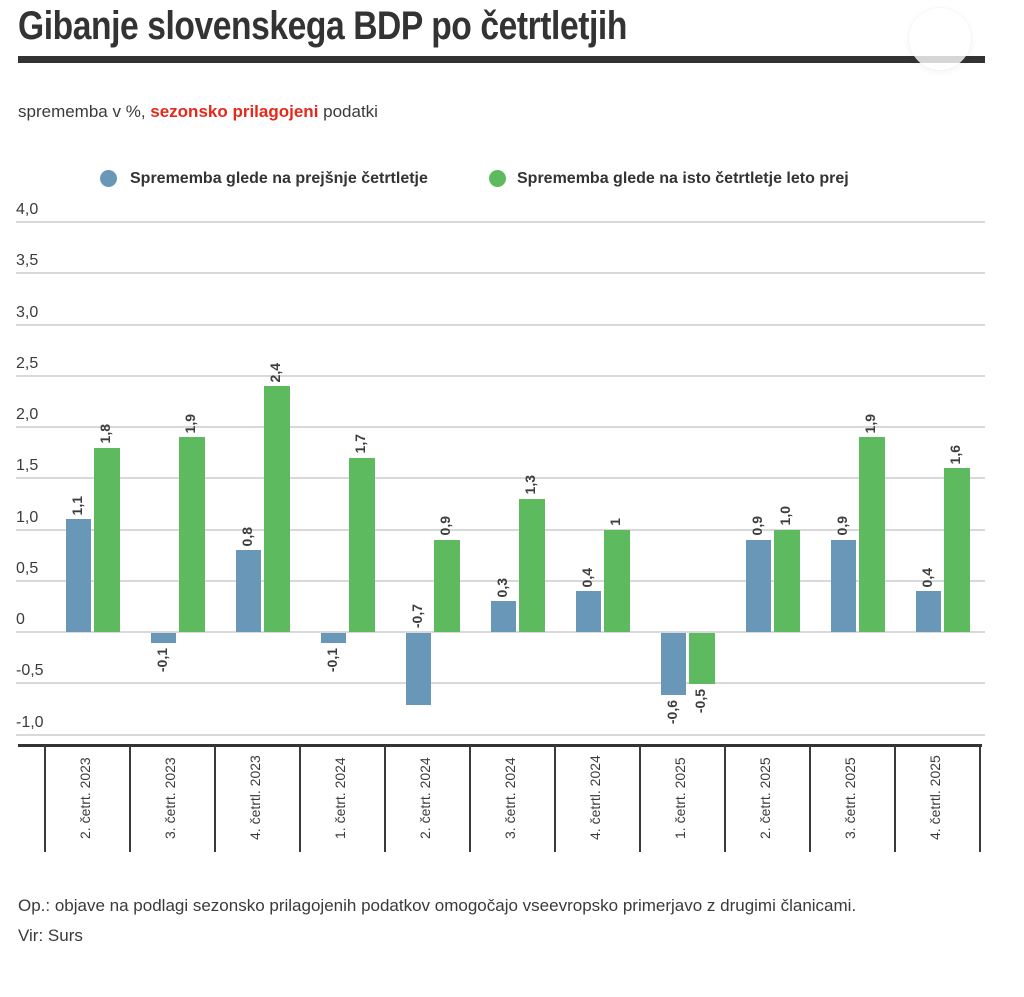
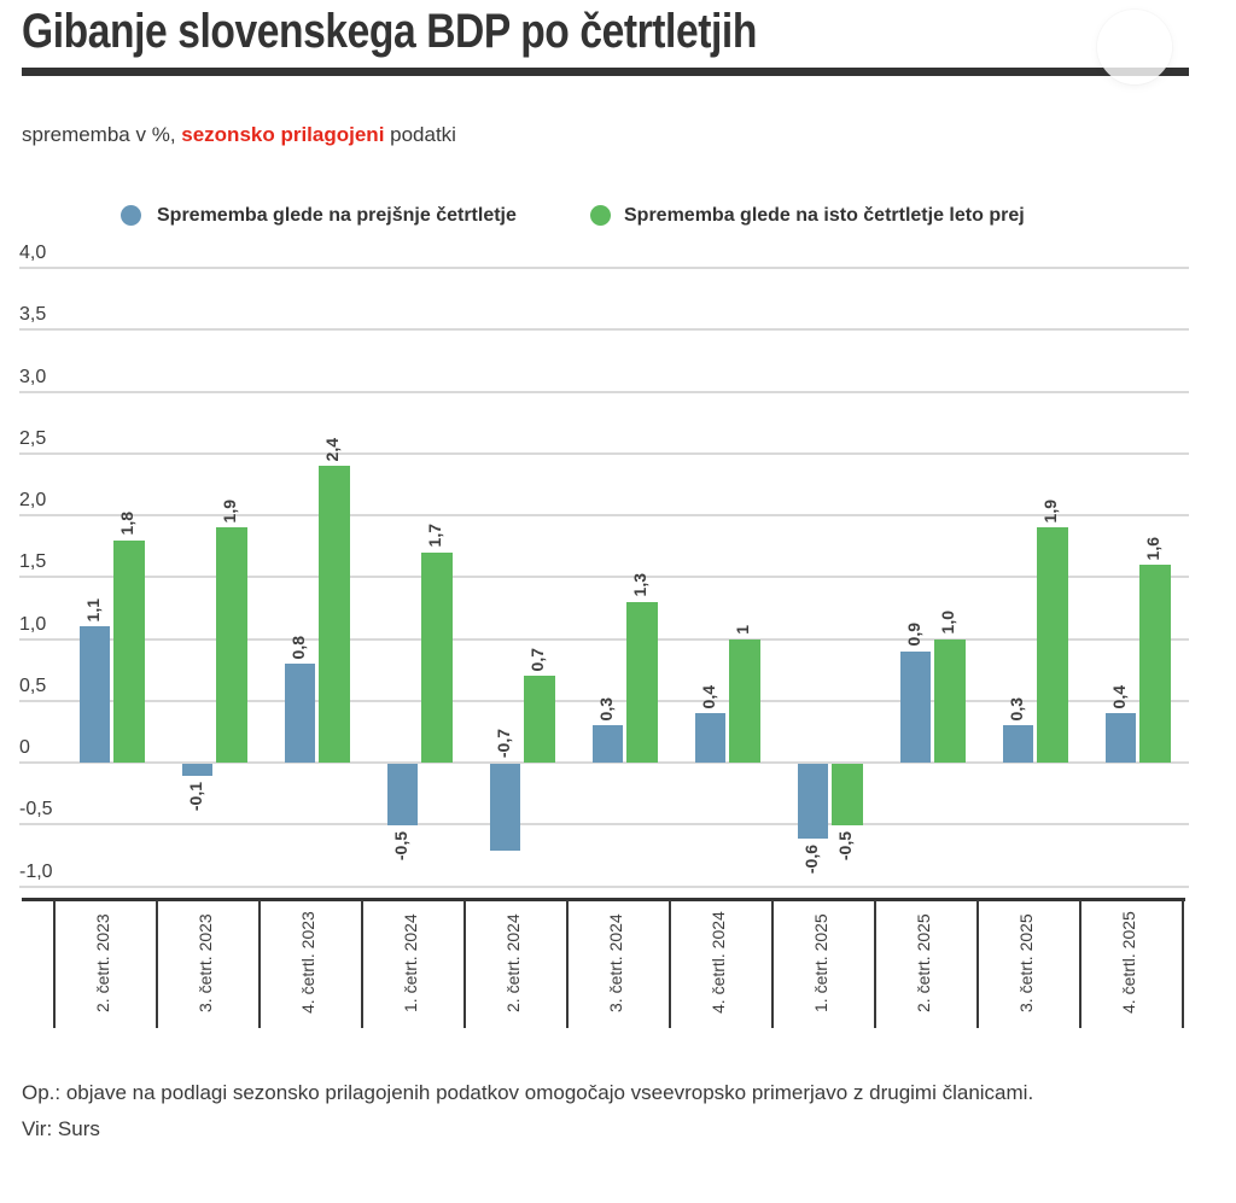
Sprememba glede na prejšnje četrtletje/1. četrt. 2024: -0,1 -> -0,5
Sprememba glede na isto četrtletje leto prej/2. četrt. 2024: 0,9 -> 0,7
Sprememba glede na prejšnje četrtletje/3. četrt. 2025: 0,9 -> 0,3
